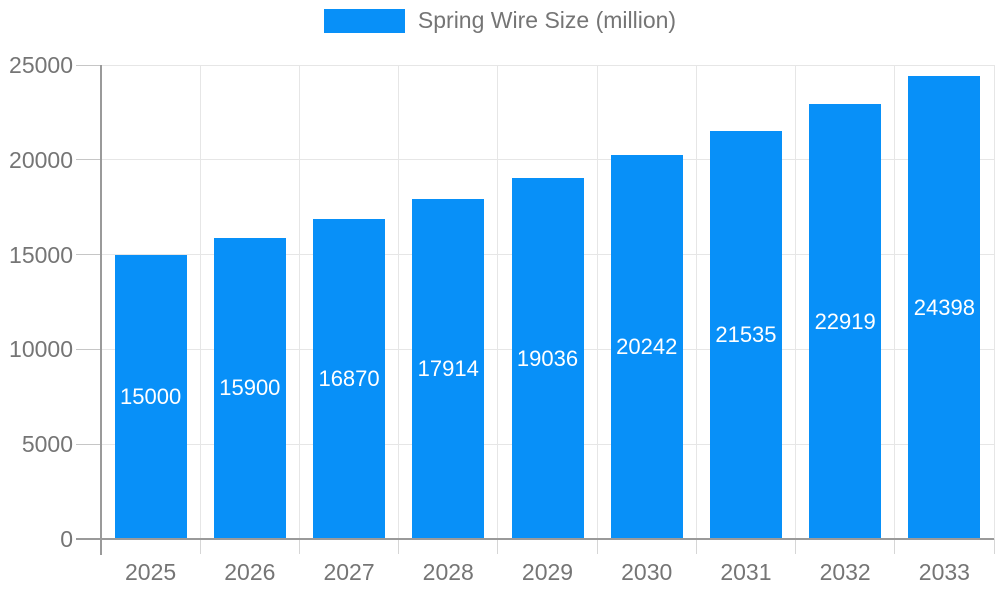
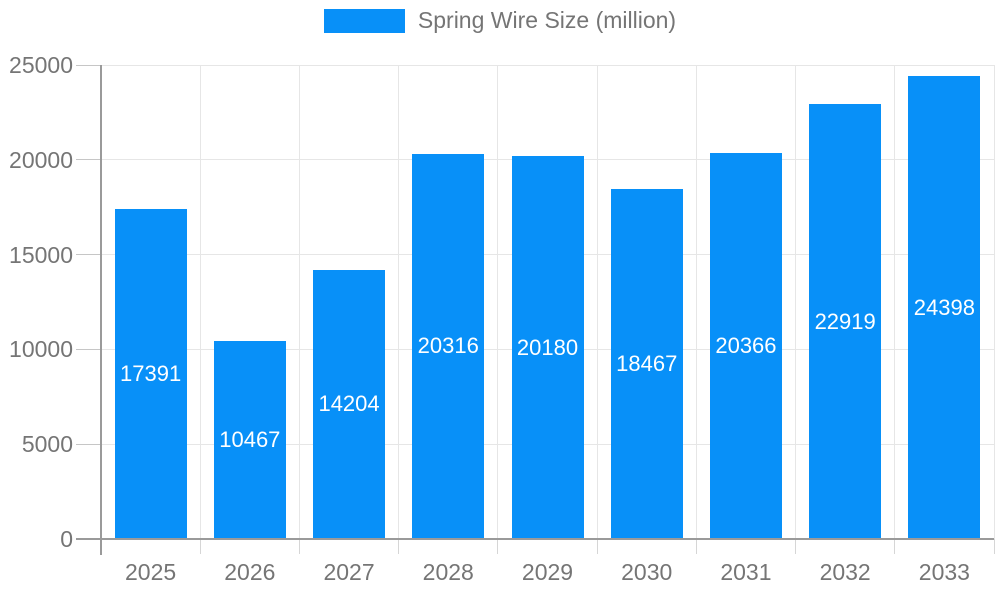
2025: 15000 -> 17391
2026: 15900 -> 10467
2027: 16870 -> 14204
2028: 17914 -> 20316
2029: 19036 -> 20180
2030: 20242 -> 18467
2031: 21535 -> 20366
